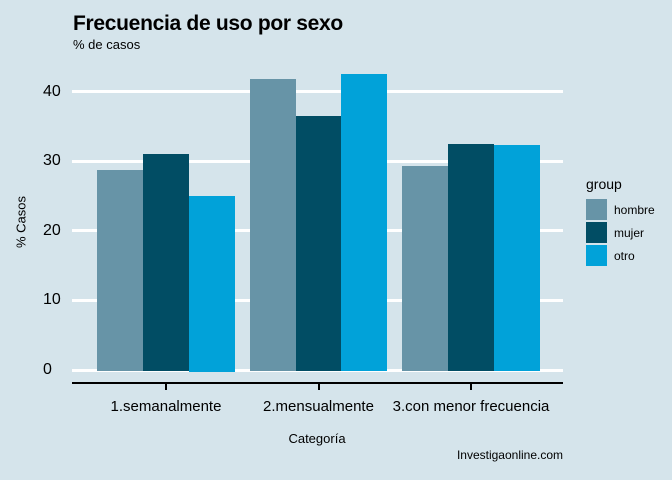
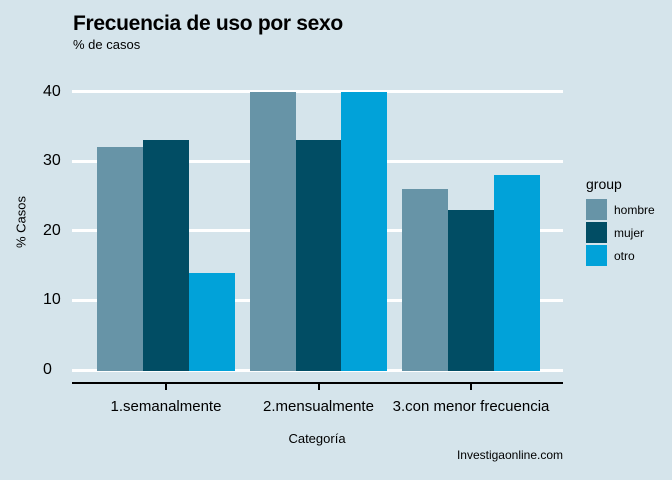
hombre/1.semanalmente: 29 -> 32
mujer/1.semanalmente: 31 -> 33
otro/1.semanalmente: 25 -> 14
hombre/2.mensualmente: 42 -> 40
mujer/2.mensualmente: 36 -> 33
otro/2.mensualmente: 42 -> 40
hombre/3.con menor frecuencia: 29 -> 26
mujer/3.con menor frecuencia: 32 -> 23
otro/3.con menor frecuencia: 32 -> 28
